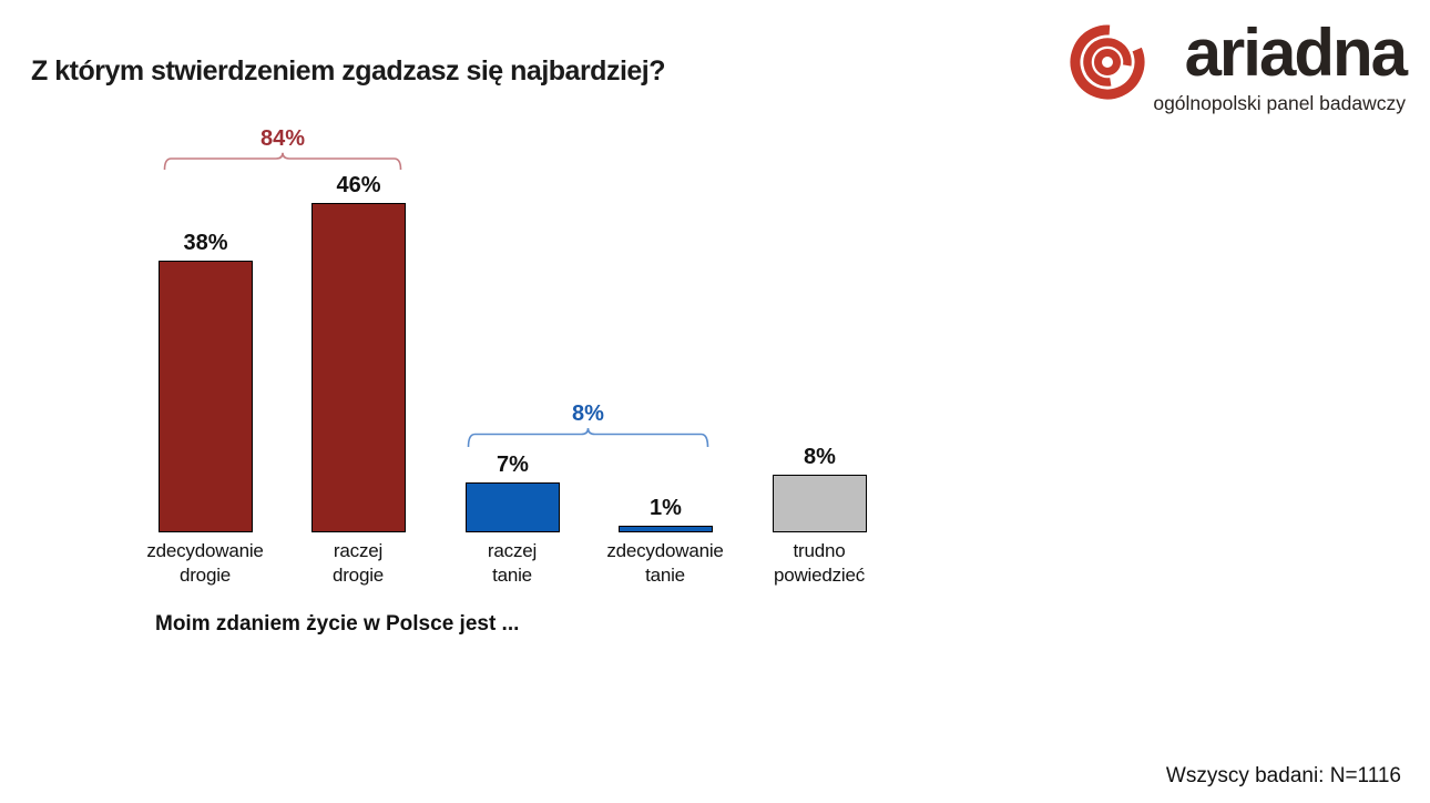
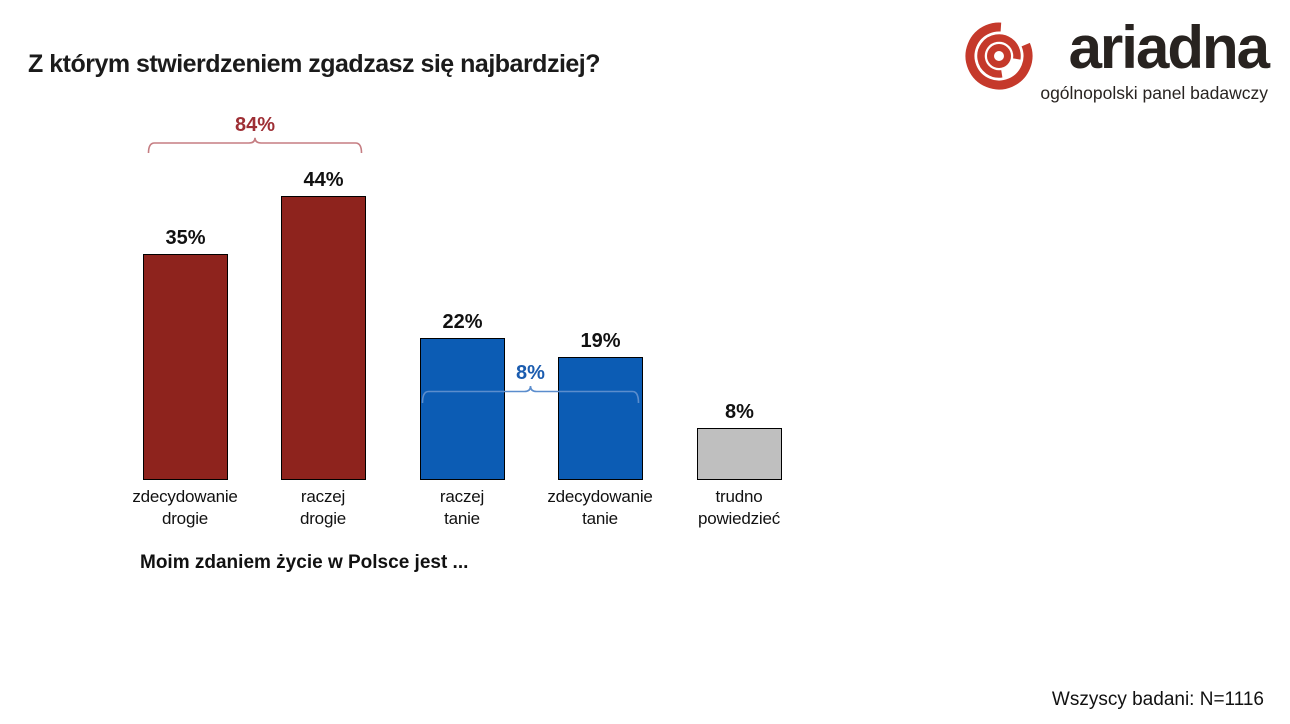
zdecydowanie drogie: 38% -> 35%
raczej drogie: 46% -> 44%
raczej tanie: 7% -> 22%
zdecydowanie tanie: 1% -> 19%
